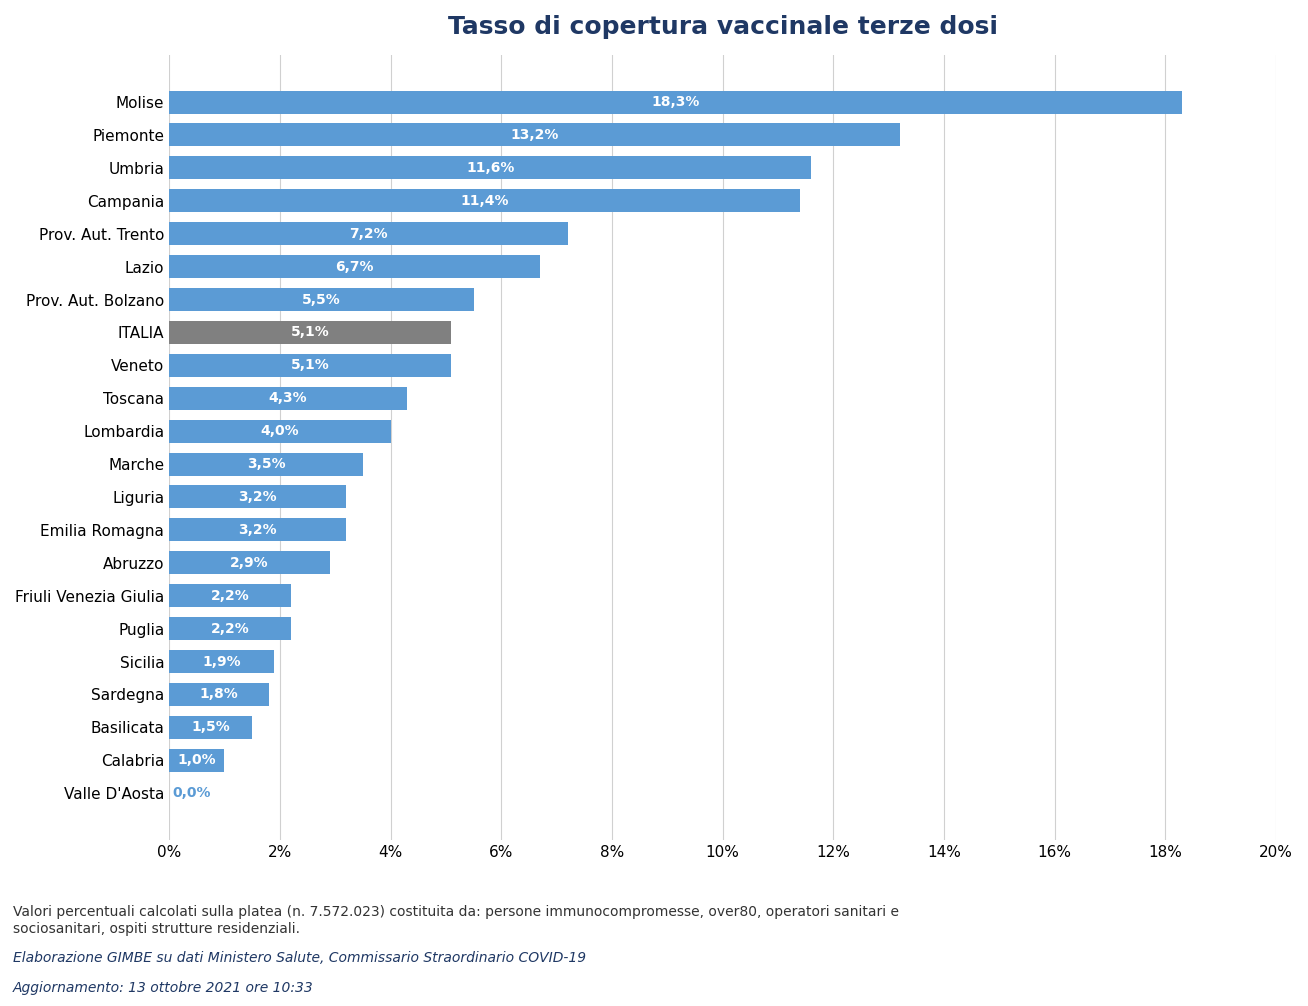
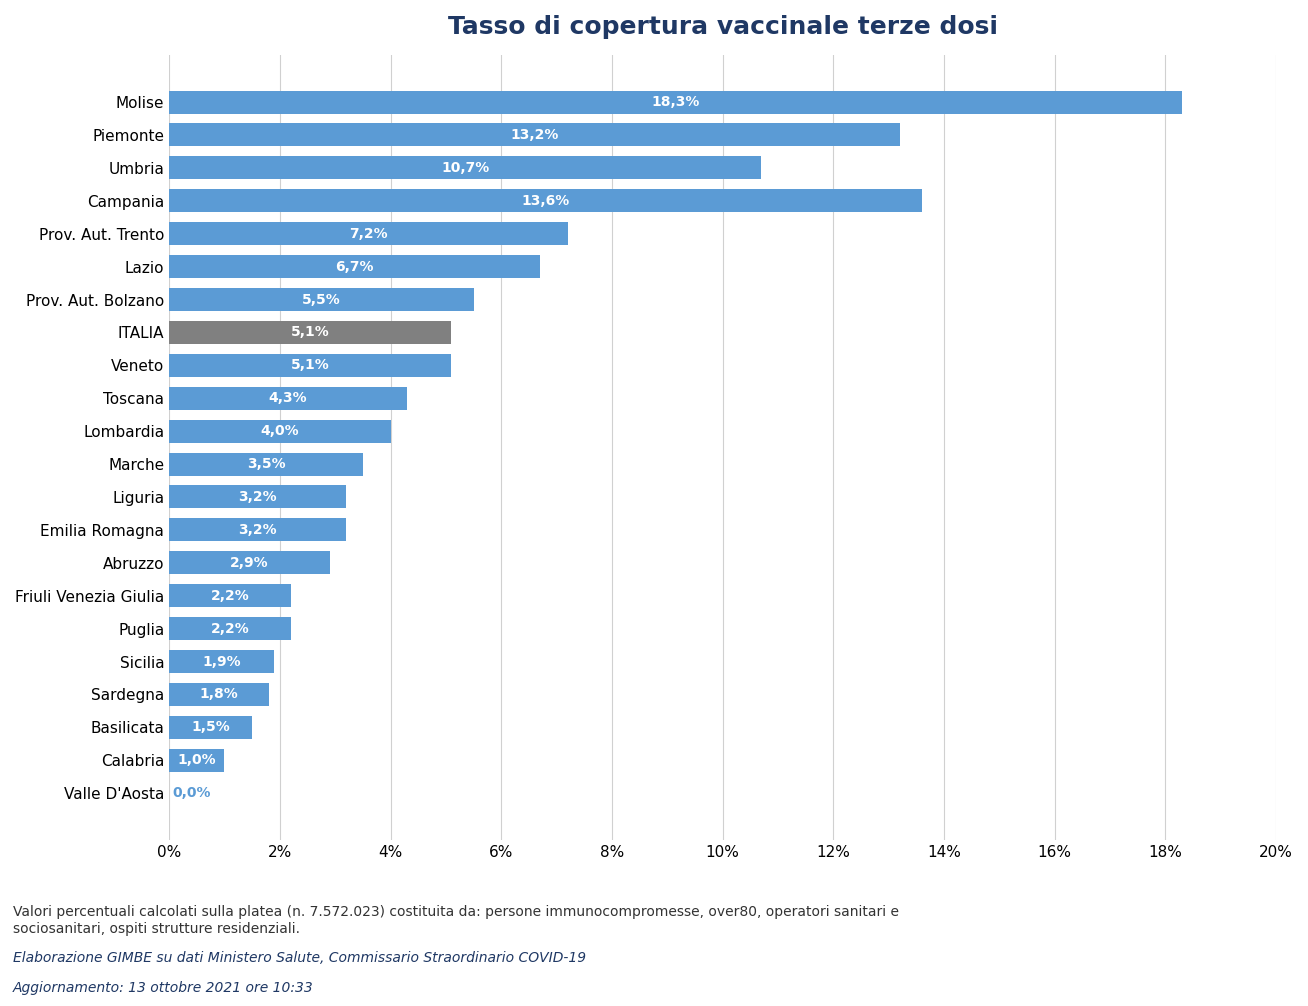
Umbria: 11,6% -> 10,7%
Campania: 11,4% -> 13,6%
